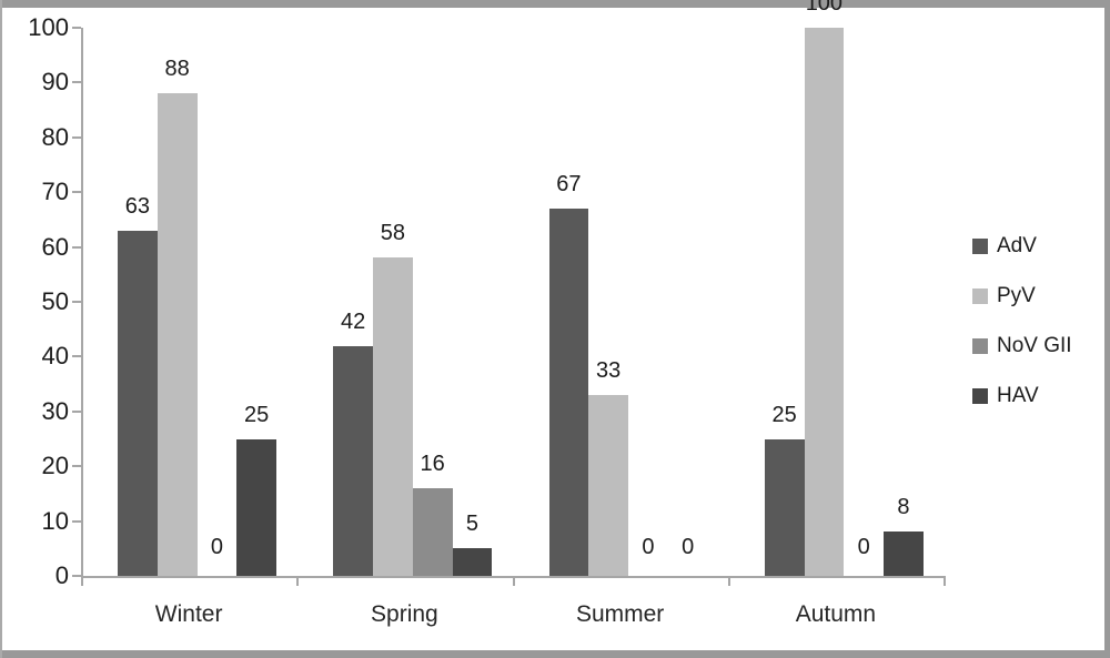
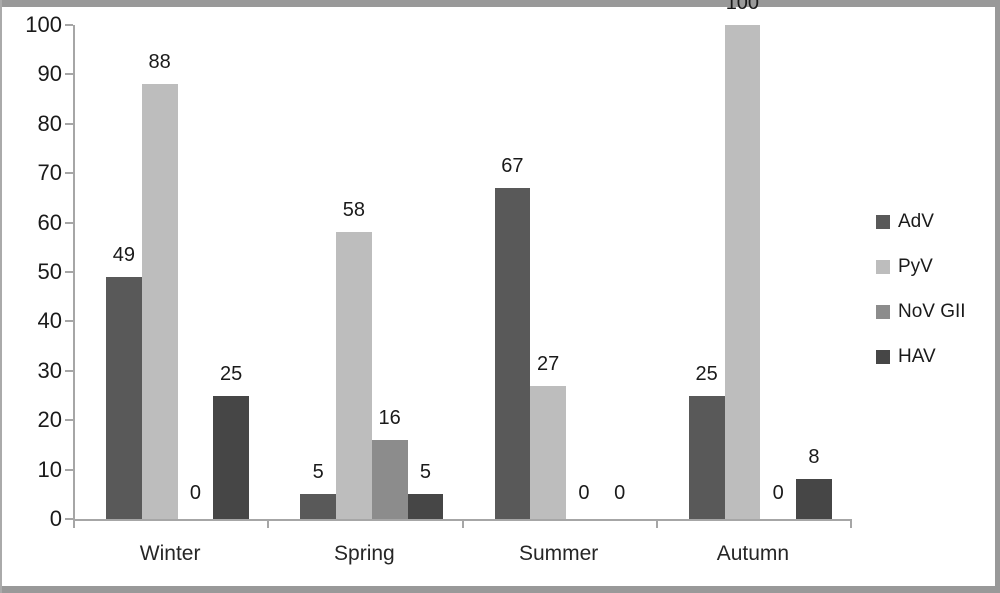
AdV/Winter: 63 -> 49
AdV/Spring: 42 -> 5
PyV/Summer: 33 -> 27
